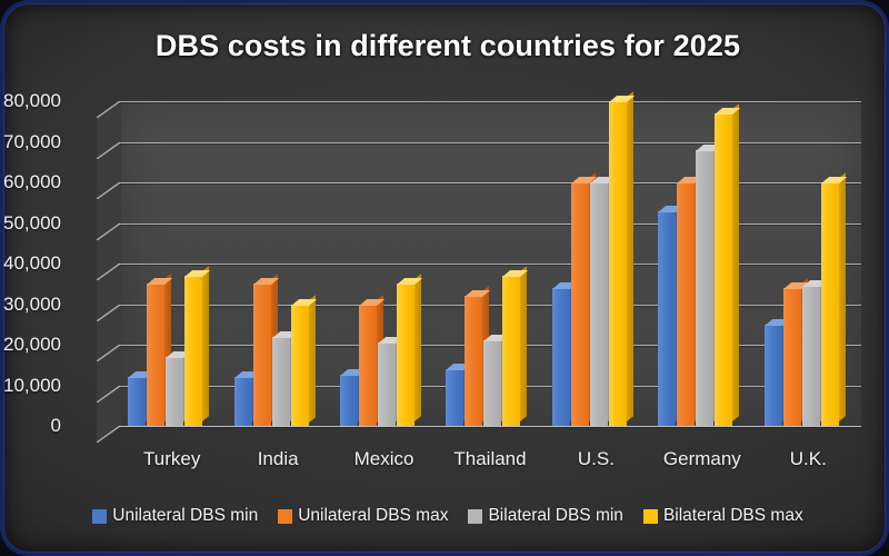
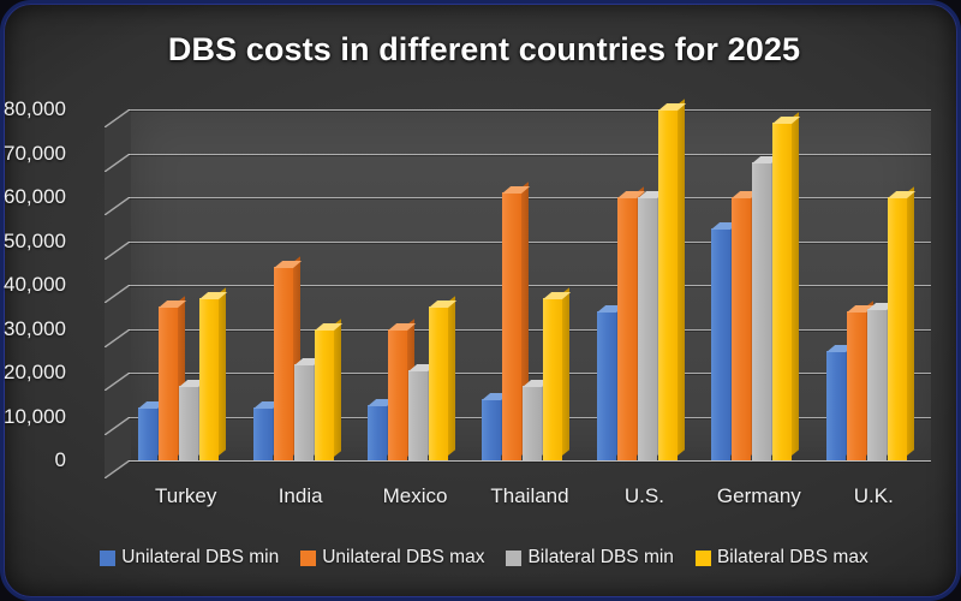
Unilateral DBS max/India: 35000 -> 44000
Unilateral DBS max/Thailand: 32000 -> 61000
Bilateral DBS min/Thailand: 21000 -> 17000
